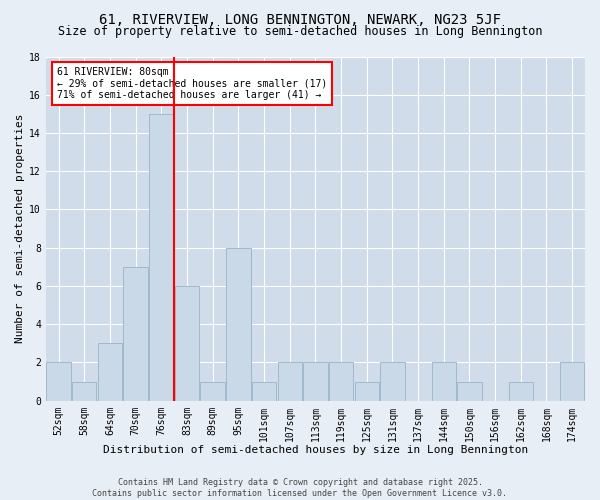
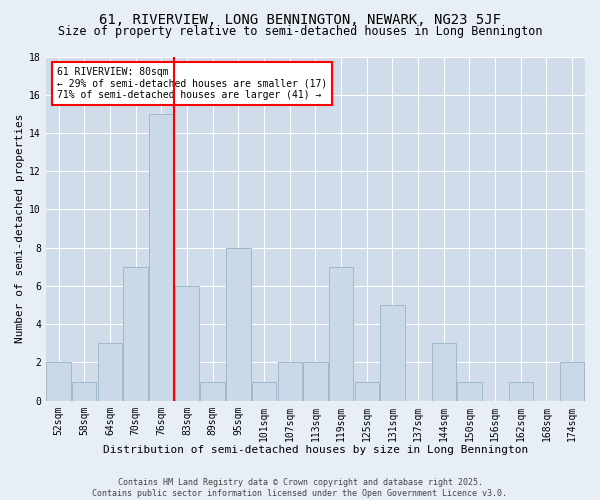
119sqm: 2 -> 7
131sqm: 2 -> 5
144sqm: 2 -> 3
